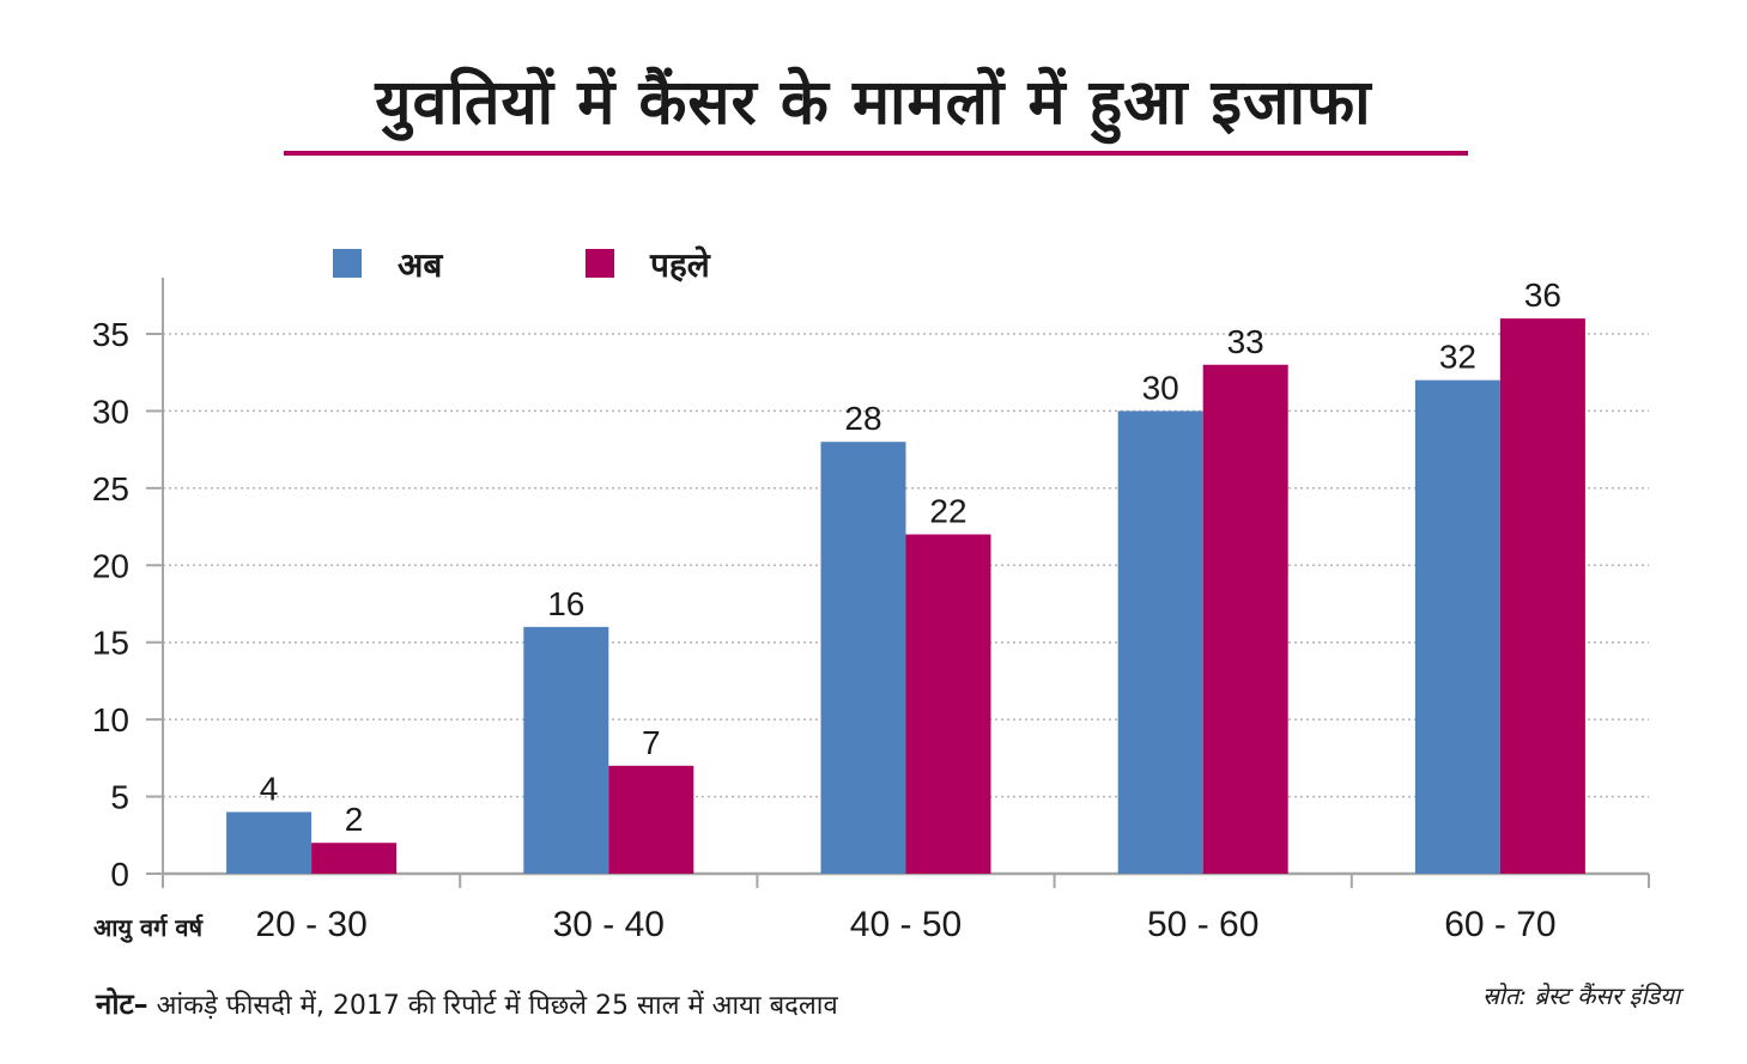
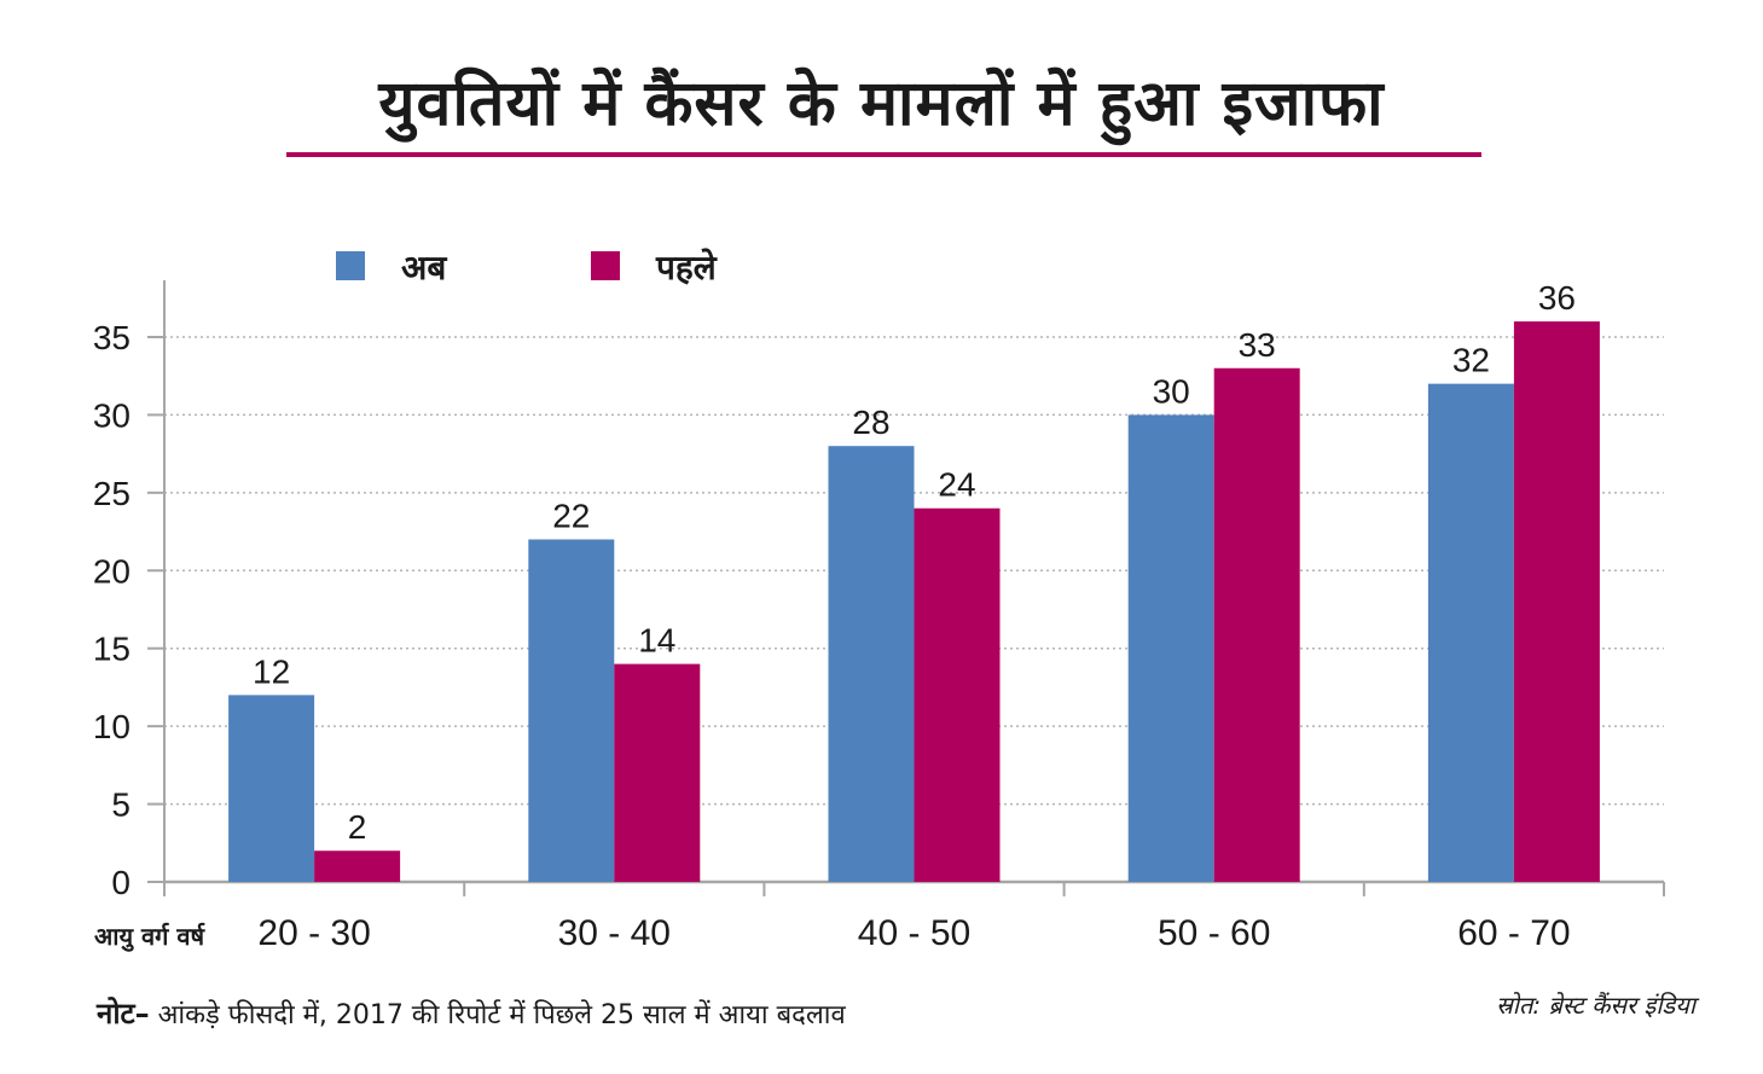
अब/20 - 30: 4 -> 12
अब/30 - 40: 16 -> 22
पहले/30 - 40: 7 -> 14
पहले/40 - 50: 22 -> 24
